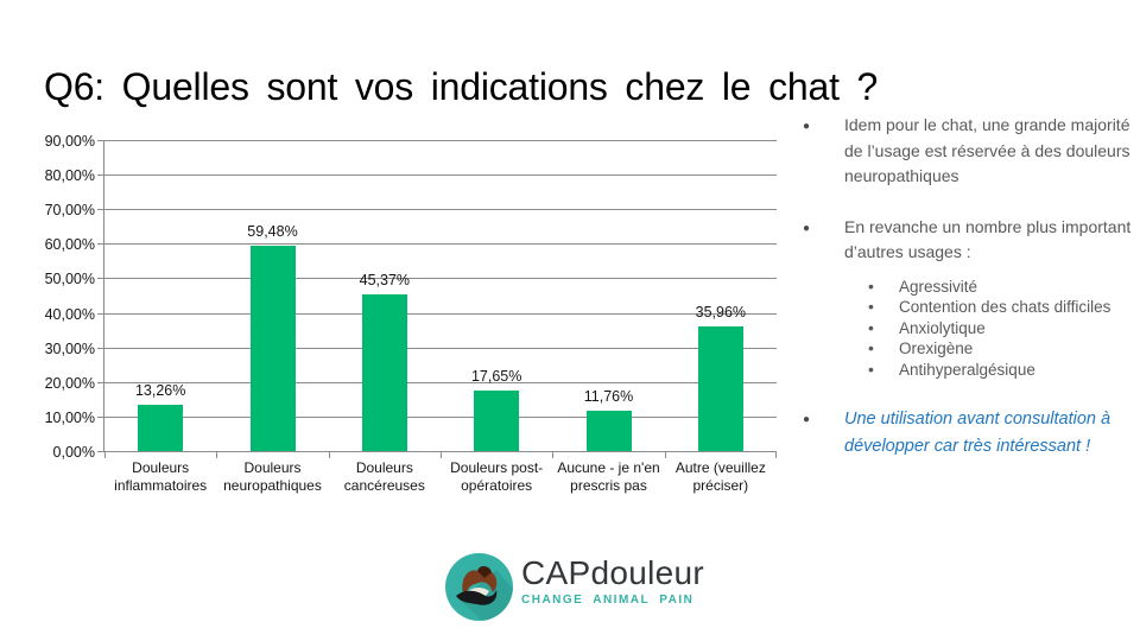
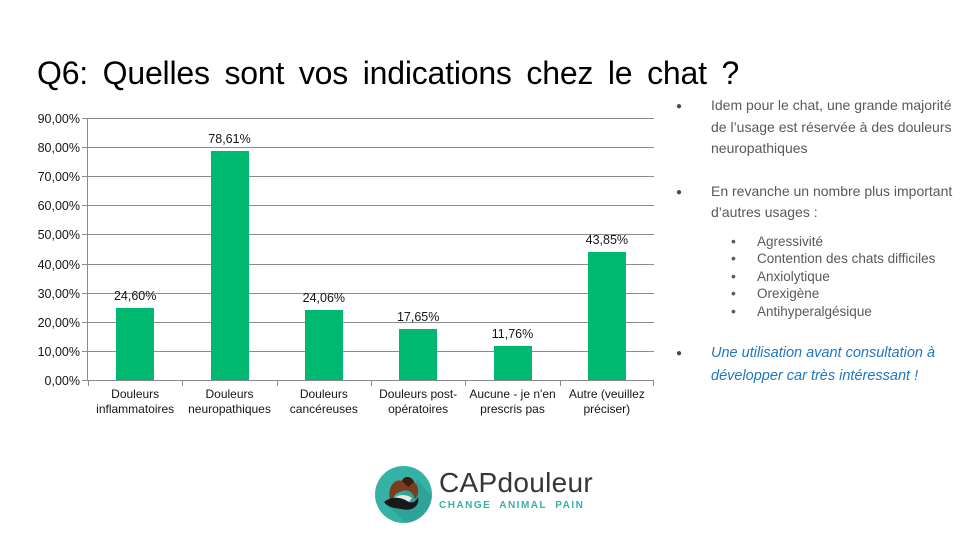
Douleurs inflammatoires: 13,26% -> 24,60%
Douleurs neuropathiques: 59,48% -> 78,61%
Douleurs cancéreuses: 45,37% -> 24,06%
Autre (veuillez préciser): 35,96% -> 43,85%
